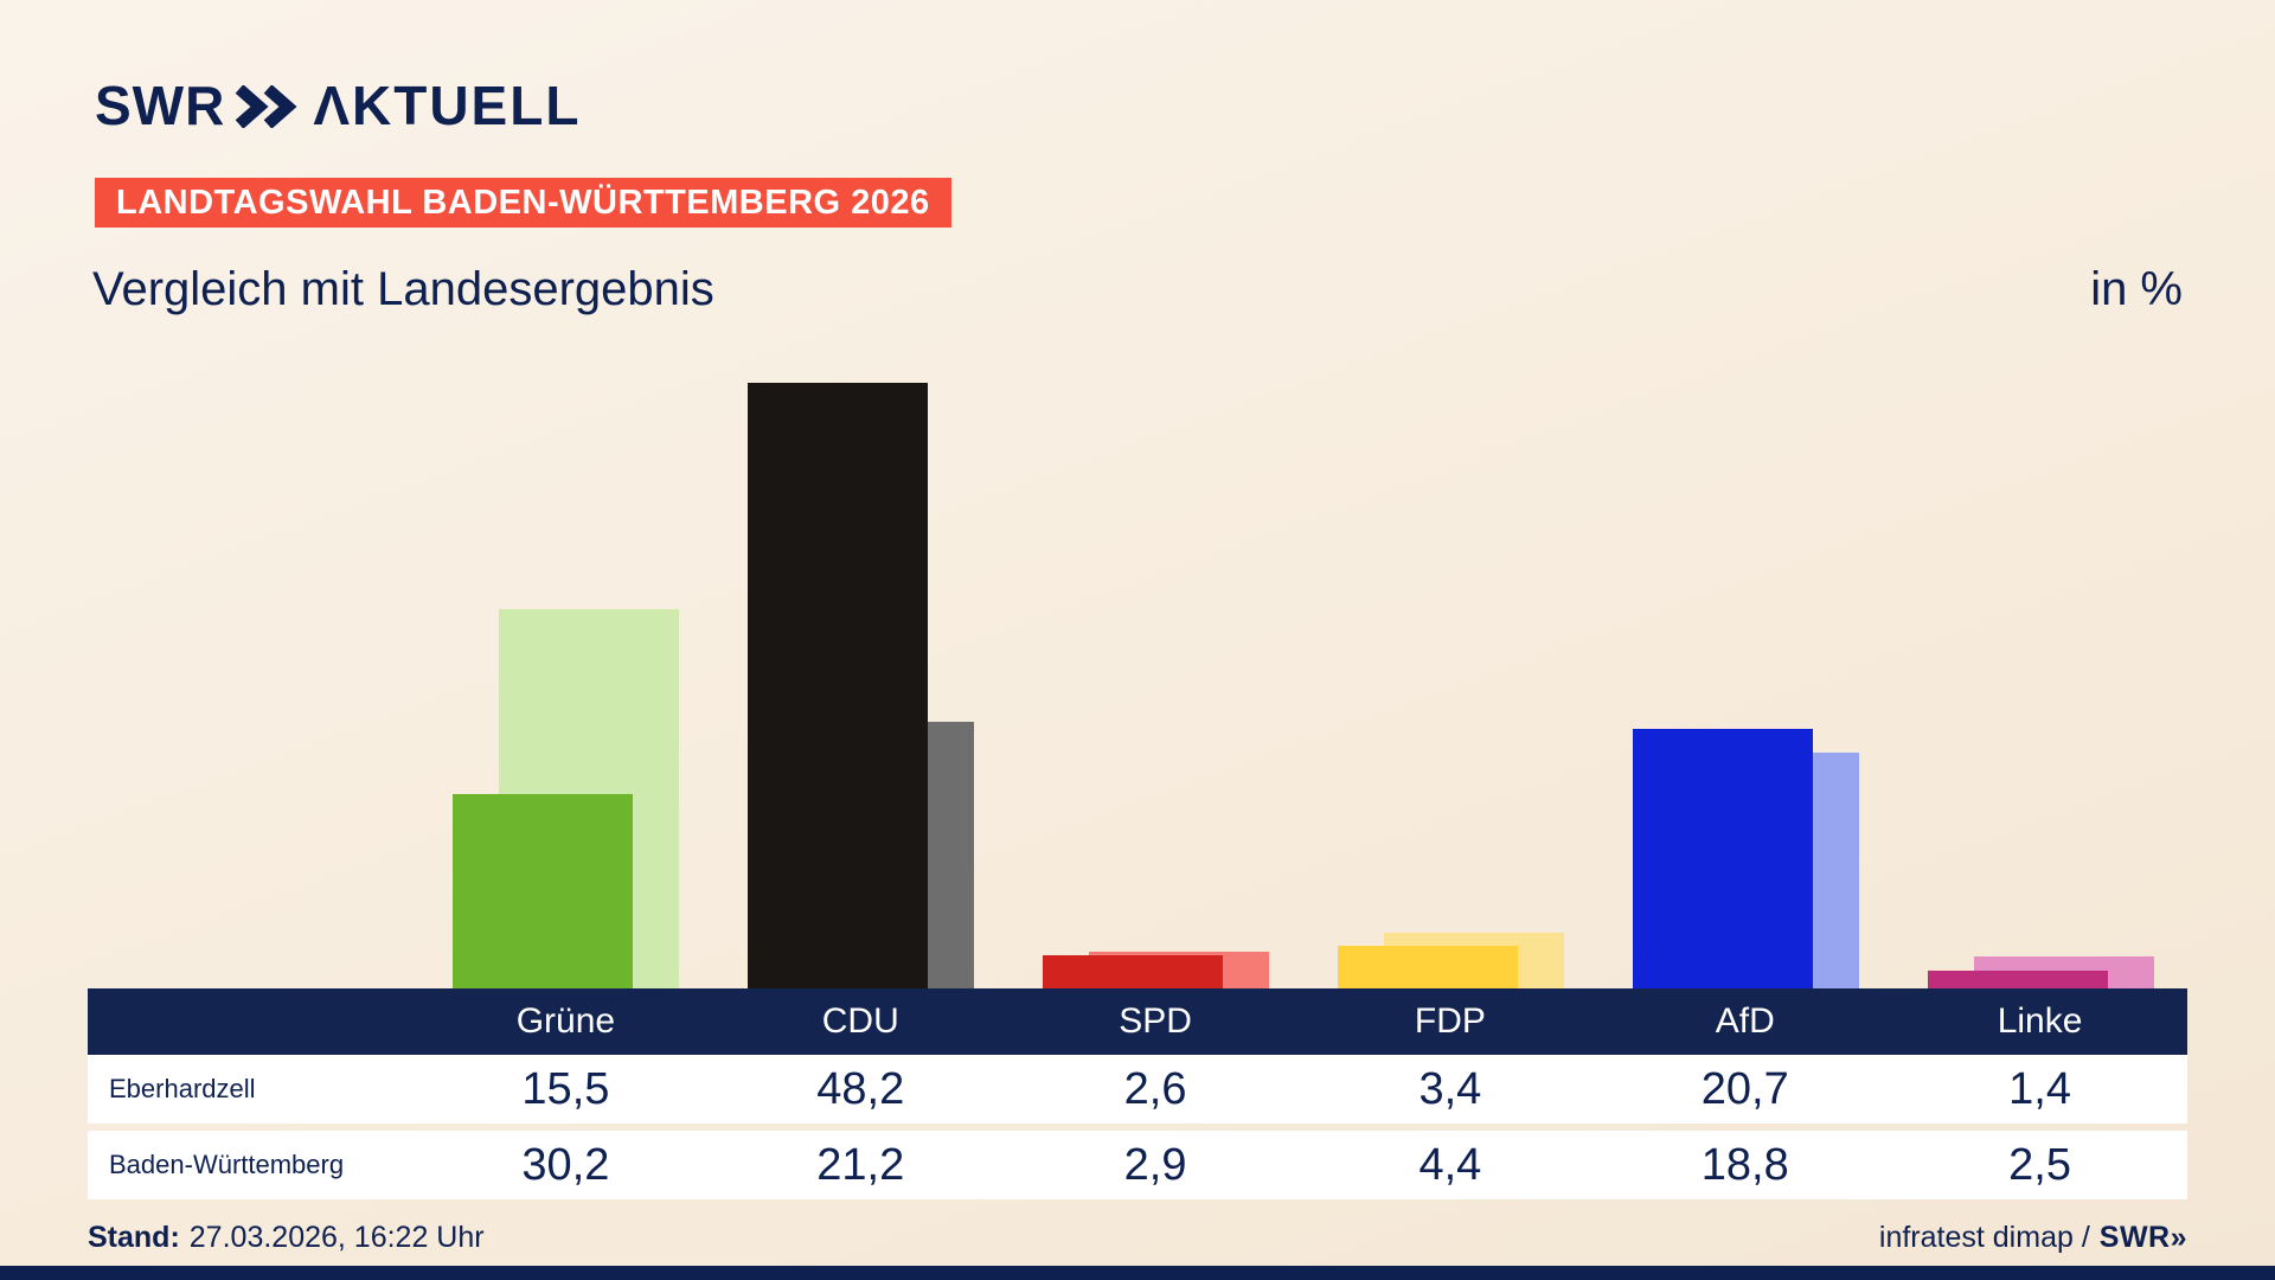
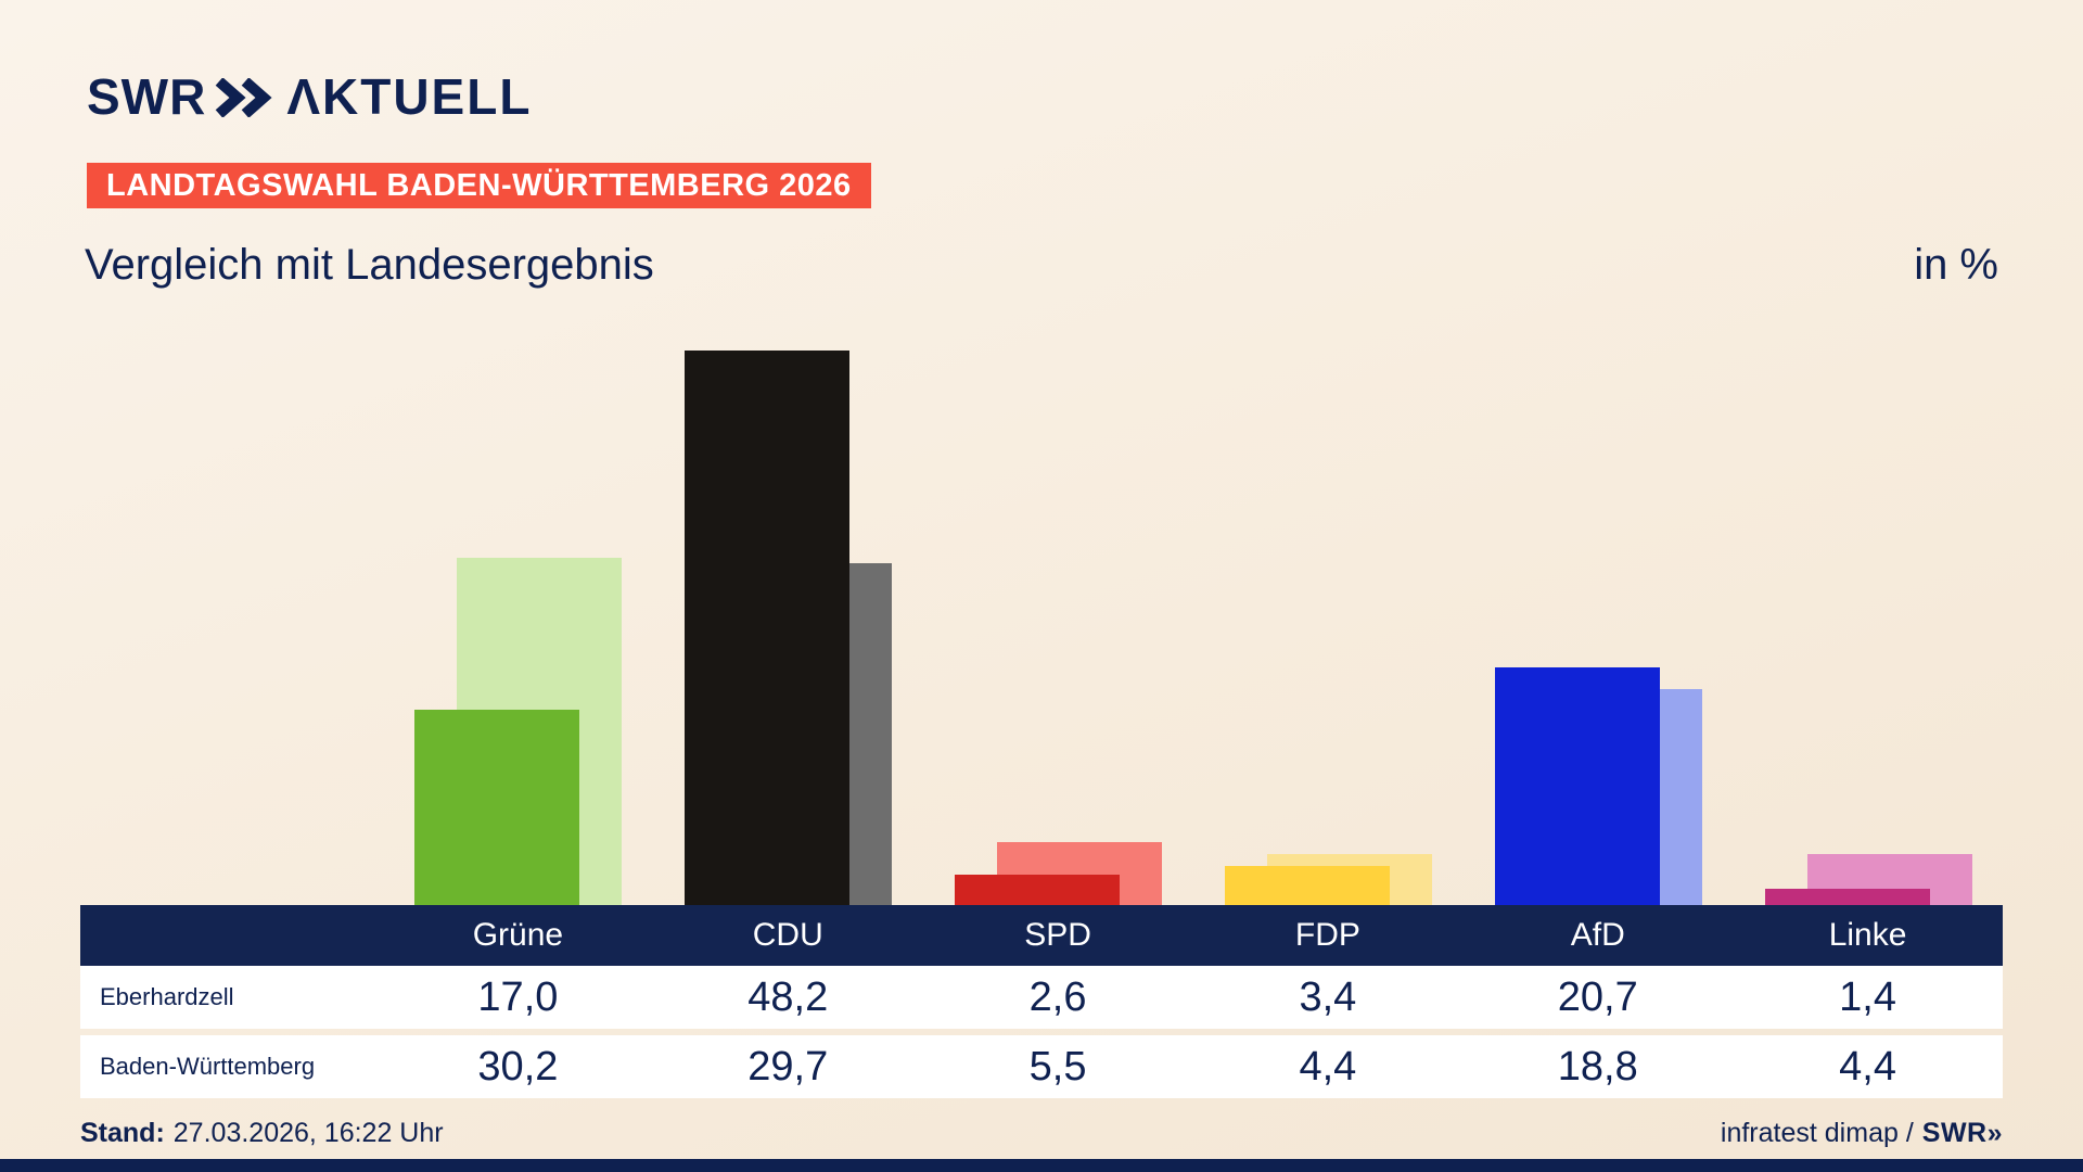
Eberhardzell/Grüne: 15,5 -> 17,0
Baden-Württemberg/CDU: 21,2 -> 29,7
Baden-Württemberg/SPD: 2,9 -> 5,5
Baden-Württemberg/Linke: 2,5 -> 4,4
